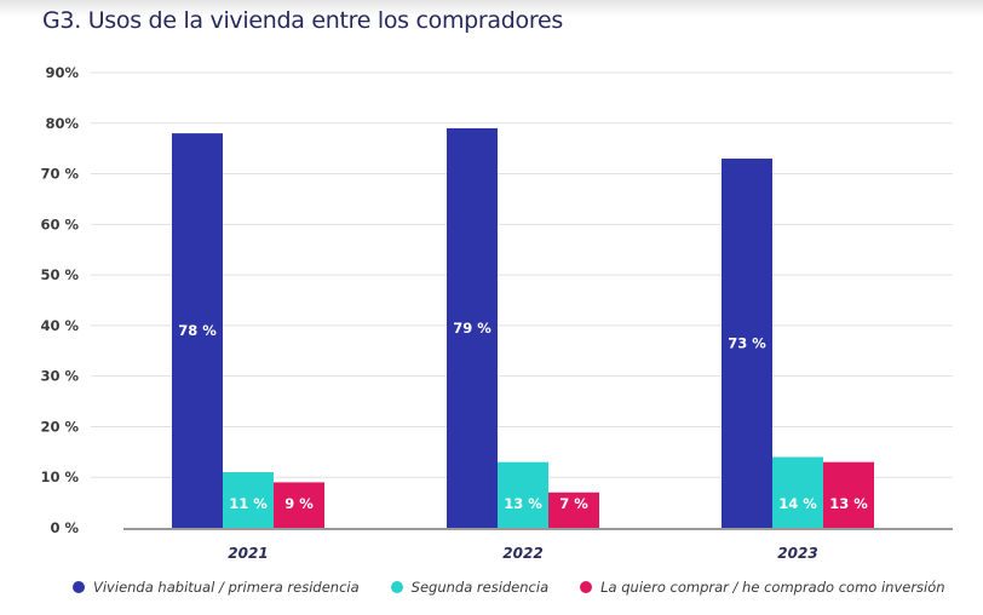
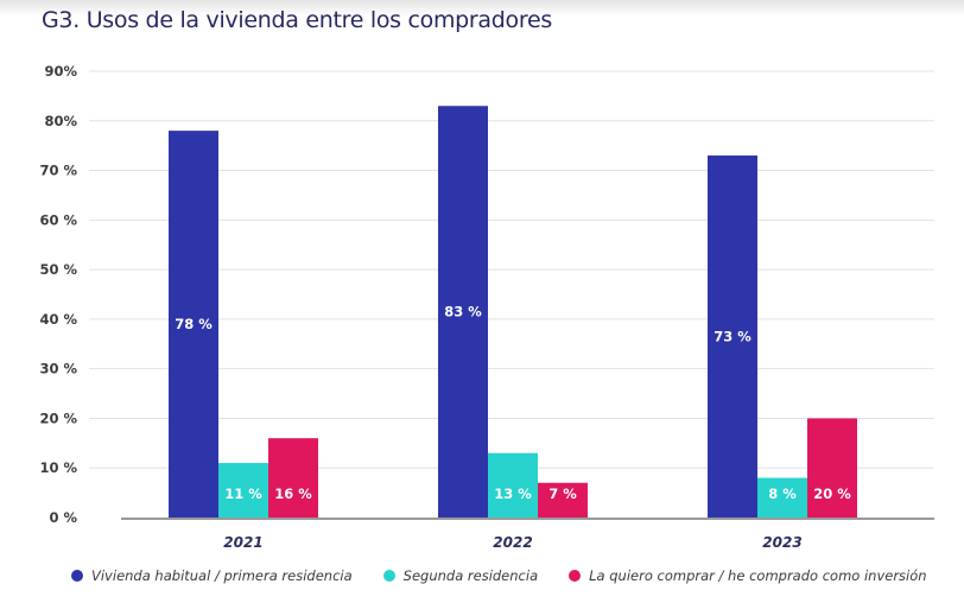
La quiero comprar / he comprado como inversión/2021: 9 -> 16
Vivienda habitual / primera residencia/2022: 79 -> 83
Segunda residencia/2023: 14 -> 8
La quiero comprar / he comprado como inversión/2023: 13 -> 20
